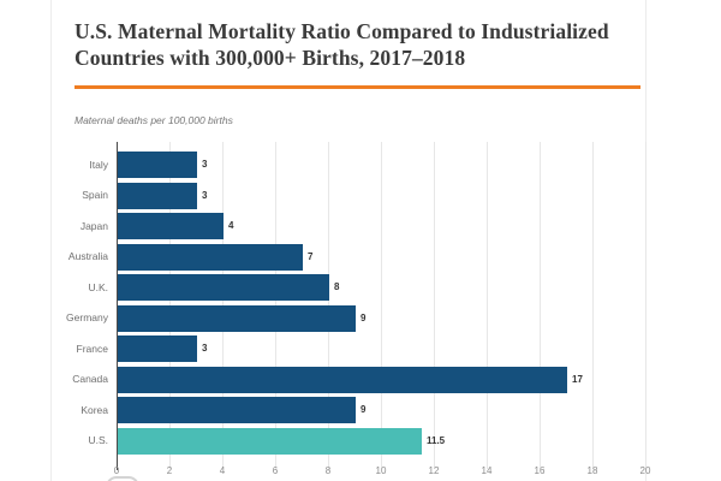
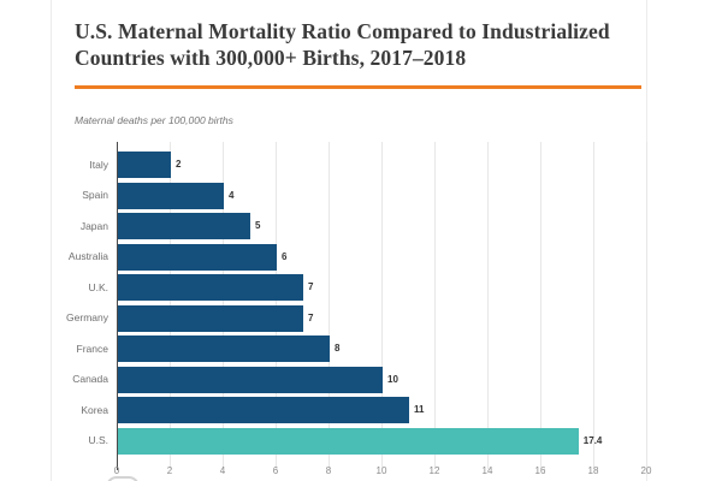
Italy: 3 -> 2
Spain: 3 -> 4
Japan: 4 -> 5
Australia: 7 -> 6
U.K.: 8 -> 7
Germany: 9 -> 7
France: 3 -> 8
Canada: 17 -> 10
Korea: 9 -> 11
U.S.: 11.5 -> 17.4
